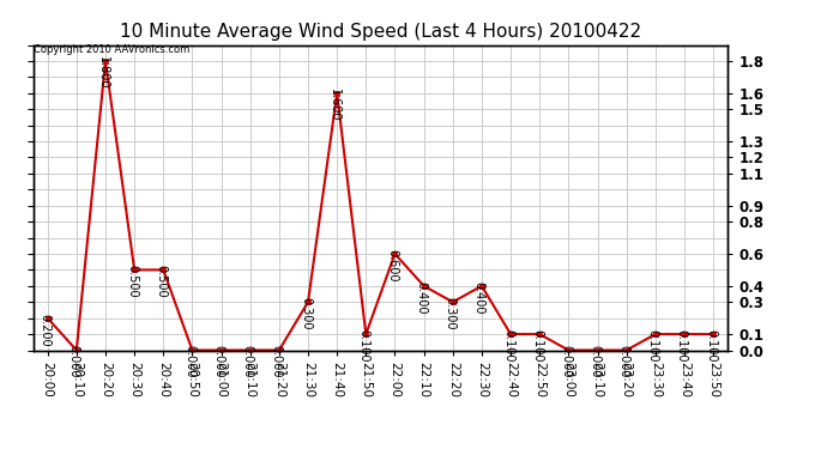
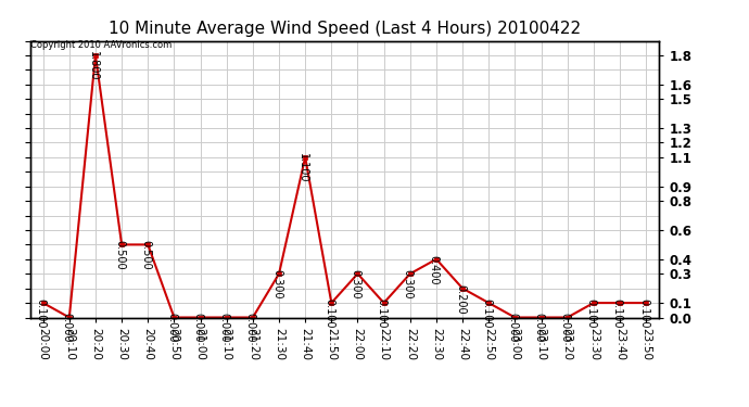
20:00: 0.200 -> 0.100
21:40: 1.600 -> 1.100
22:00: 0.600 -> 0.300
22:10: 0.400 -> 0.100
22:40: 0.100 -> 0.200
